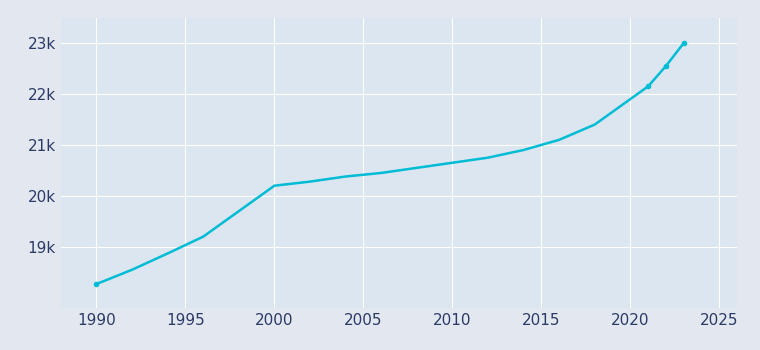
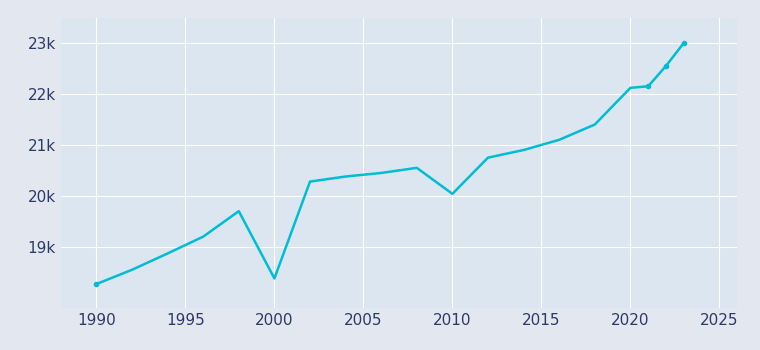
2000: 20.20k -> 18.38k
2010: 20.65k -> 20.04k
2020: 21.90k -> 22.12k
